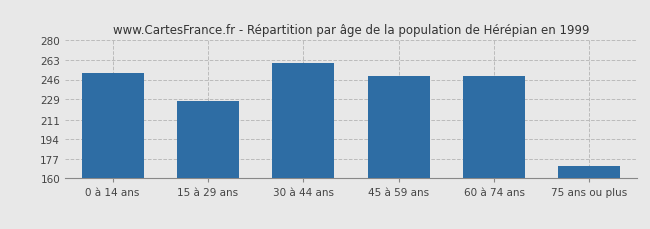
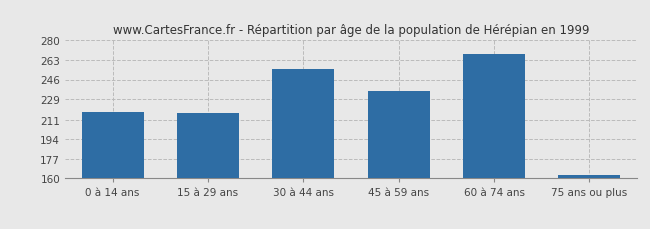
0 à 14 ans: 252 -> 218
15 à 29 ans: 227 -> 217
30 à 44 ans: 260 -> 255
45 à 59 ans: 249 -> 236
60 à 74 ans: 249 -> 268
75 ans ou plus: 171 -> 163
